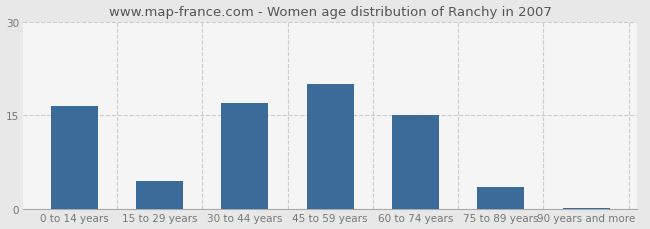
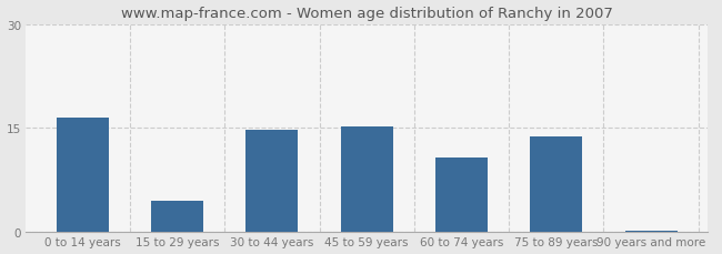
30 to 44 years: 17.0 -> 14.8
45 to 59 years: 20.0 -> 15.2
60 to 74 years: 15.0 -> 10.8
75 to 89 years: 3.5 -> 13.8
